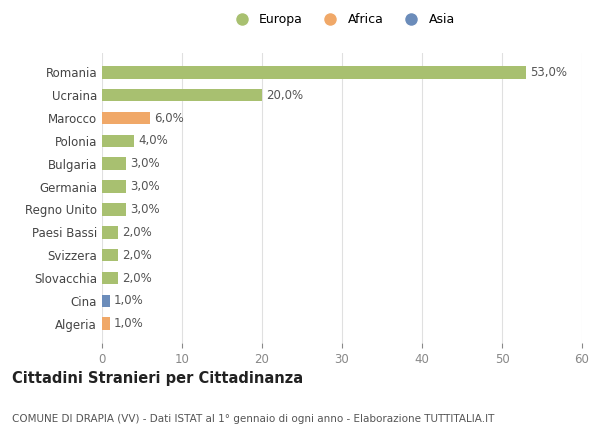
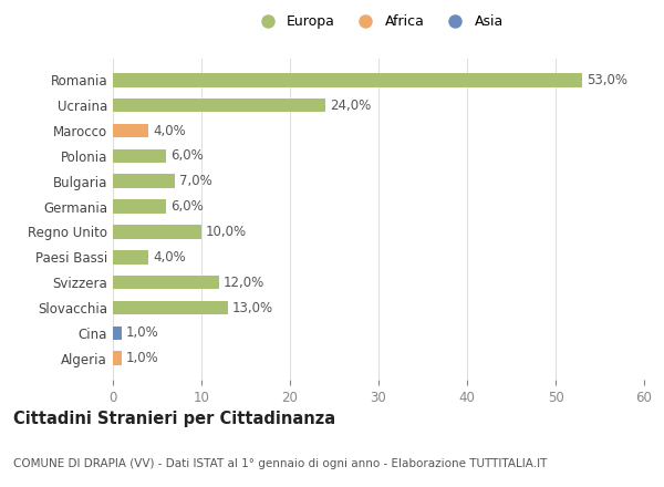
Ucraina: 20,0% -> 24,0%
Marocco: 6,0% -> 4,0%
Polonia: 4,0% -> 6,0%
Bulgaria: 3,0% -> 7,0%
Germania: 3,0% -> 6,0%
Regno Unito: 3,0% -> 10,0%
Paesi Bassi: 2,0% -> 4,0%
Svizzera: 2,0% -> 12,0%
Slovacchia: 2,0% -> 13,0%
